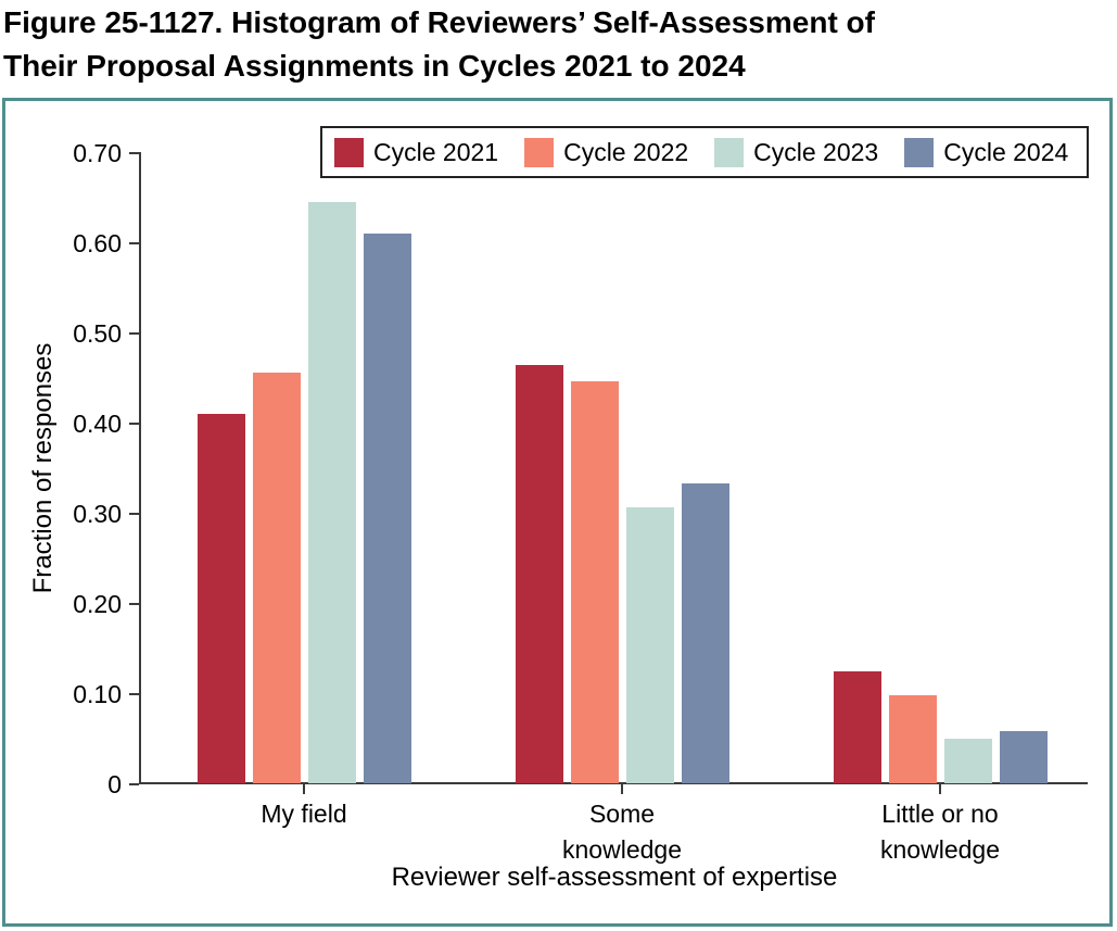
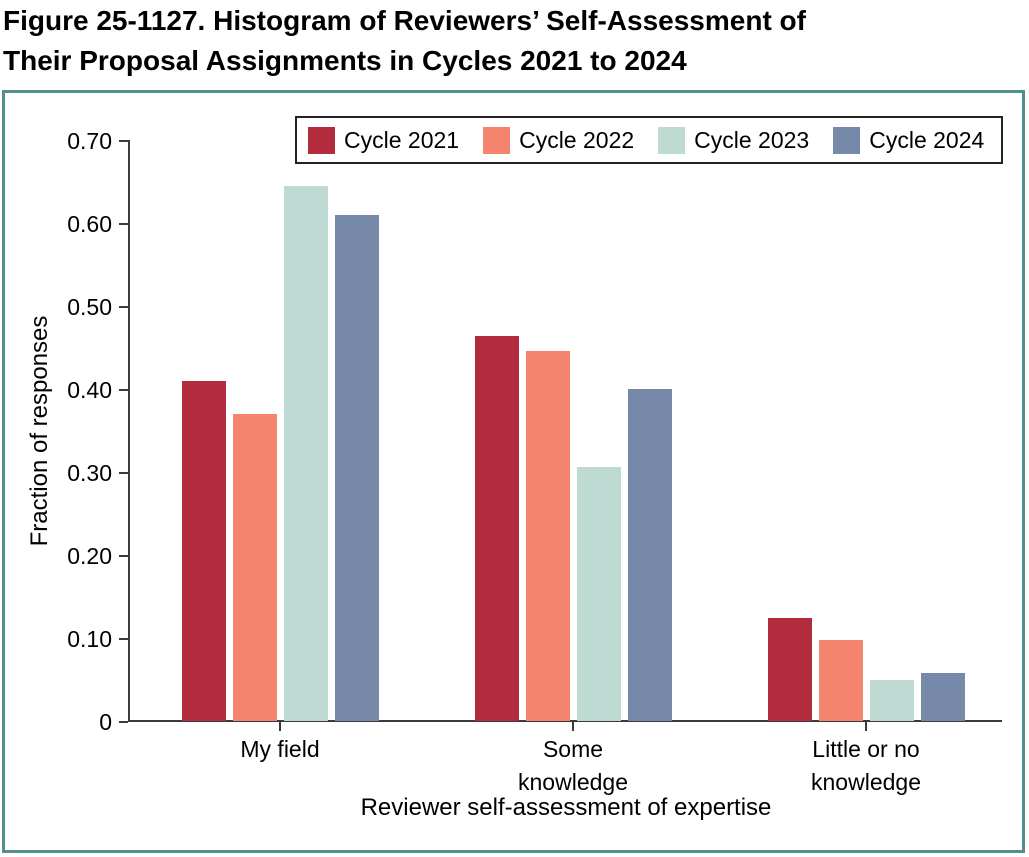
Cycle 2022/My field: 0.46 -> 0.37
Cycle 2024/Some knowledge: 0.33 -> 0.40
